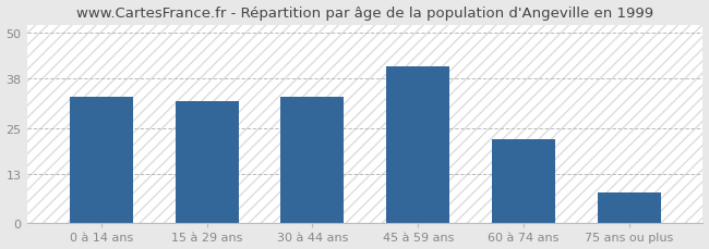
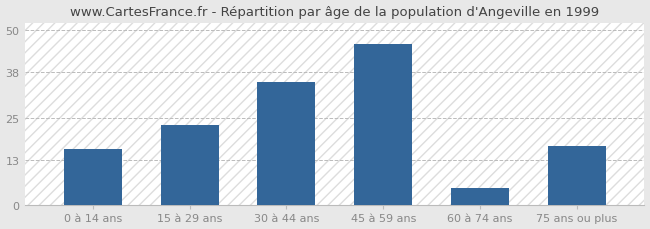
0 à 14 ans: 33 -> 16
15 à 29 ans: 32 -> 23
30 à 44 ans: 33 -> 35
45 à 59 ans: 41 -> 46
60 à 74 ans: 22 -> 5
75 ans ou plus: 8 -> 17
